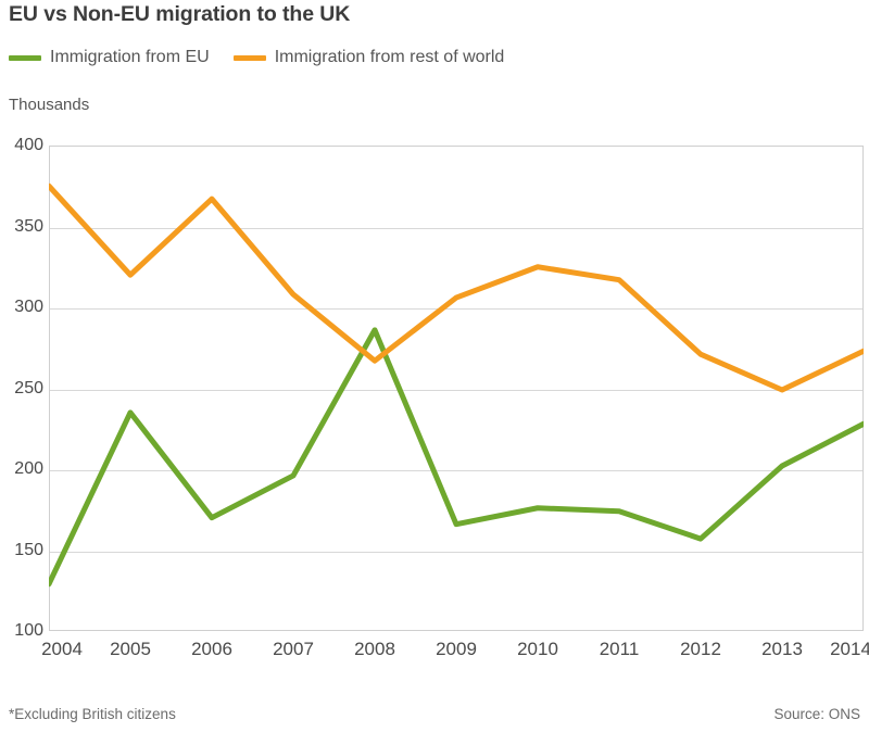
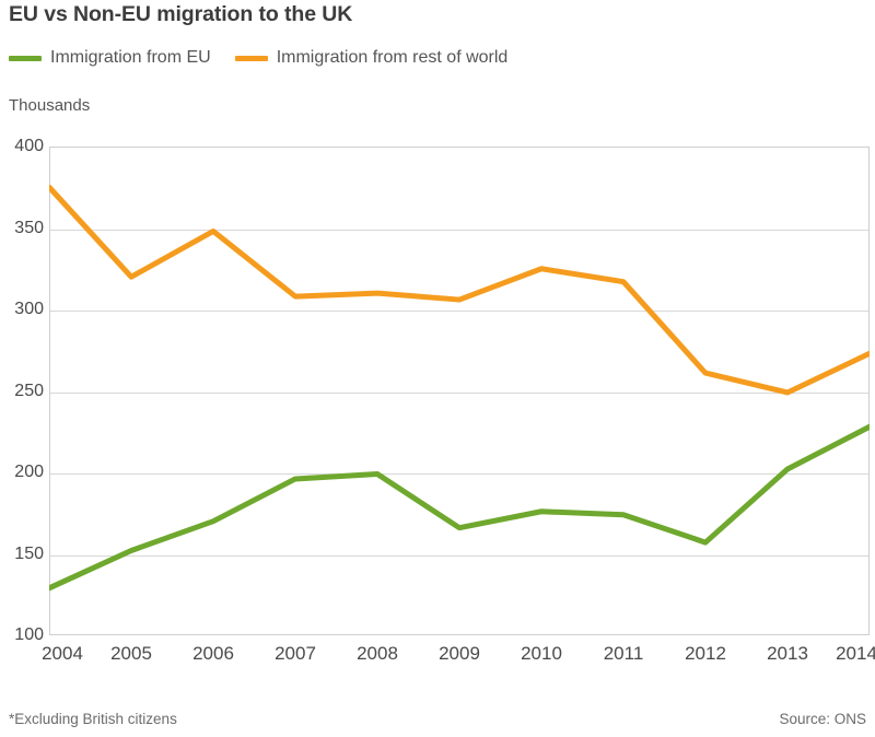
Immigration from EU/2005: 235 -> 152
Immigration from rest of world/2006: 367 -> 348
Immigration from EU/2008: 286 -> 199
Immigration from rest of world/2008: 267 -> 310
Immigration from rest of world/2012: 271 -> 261
